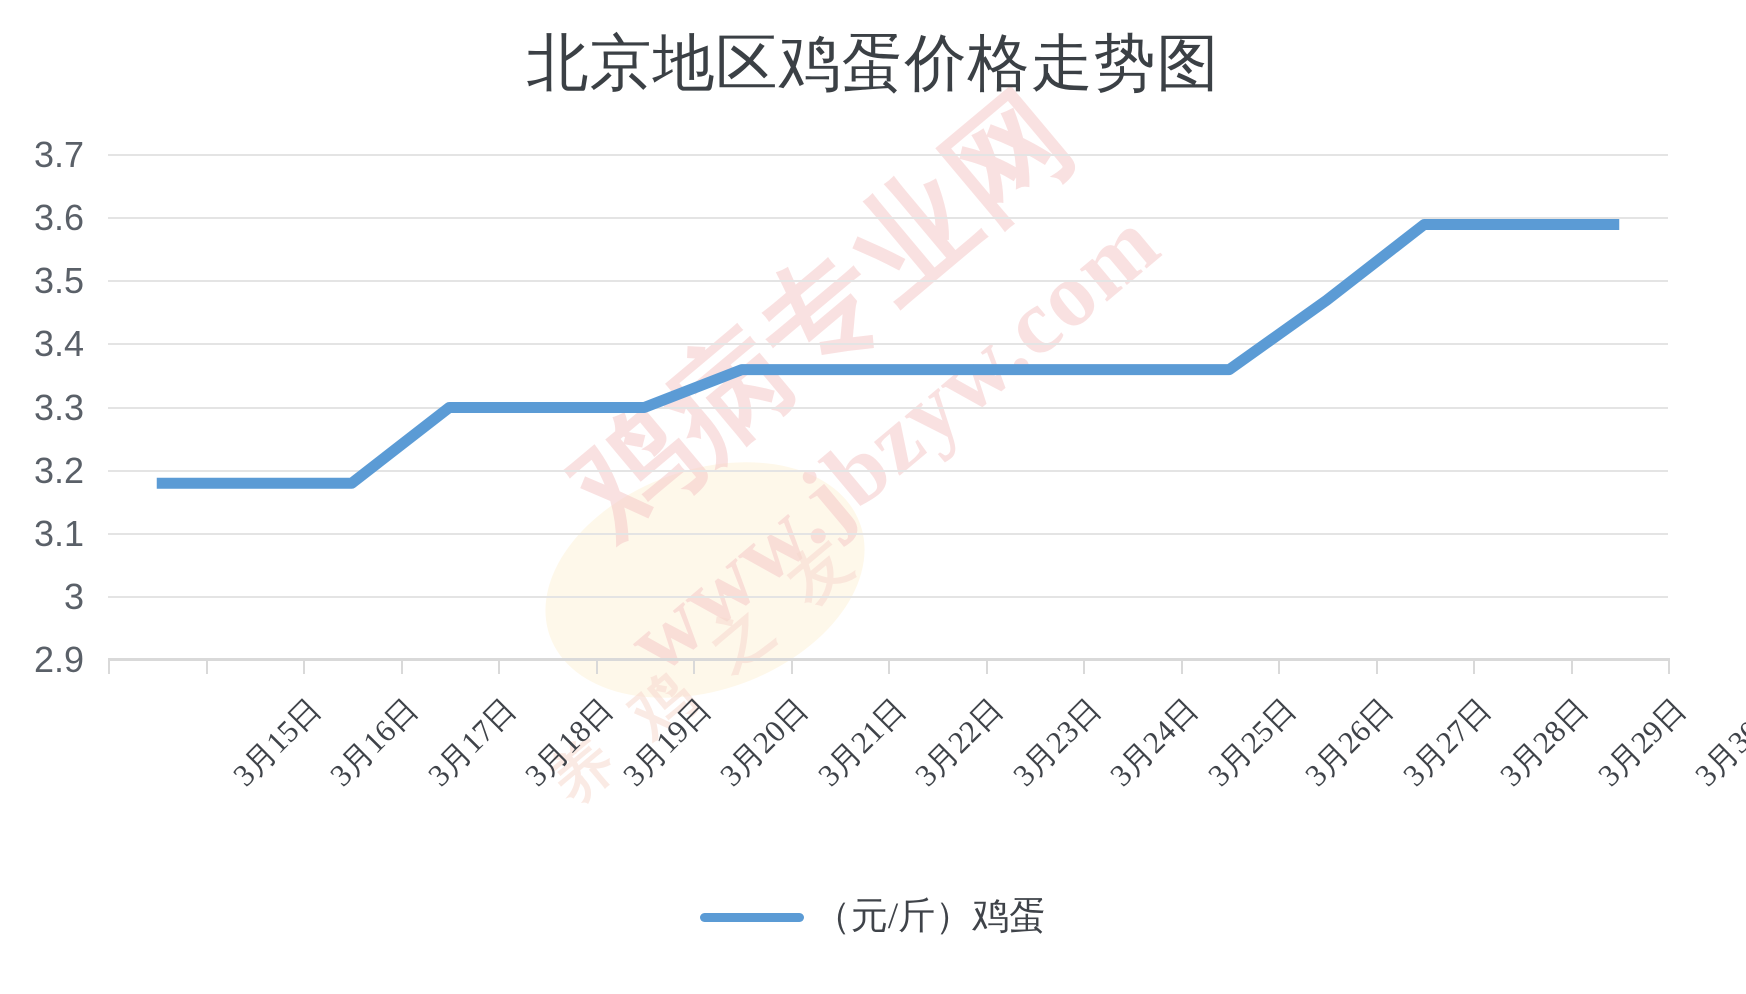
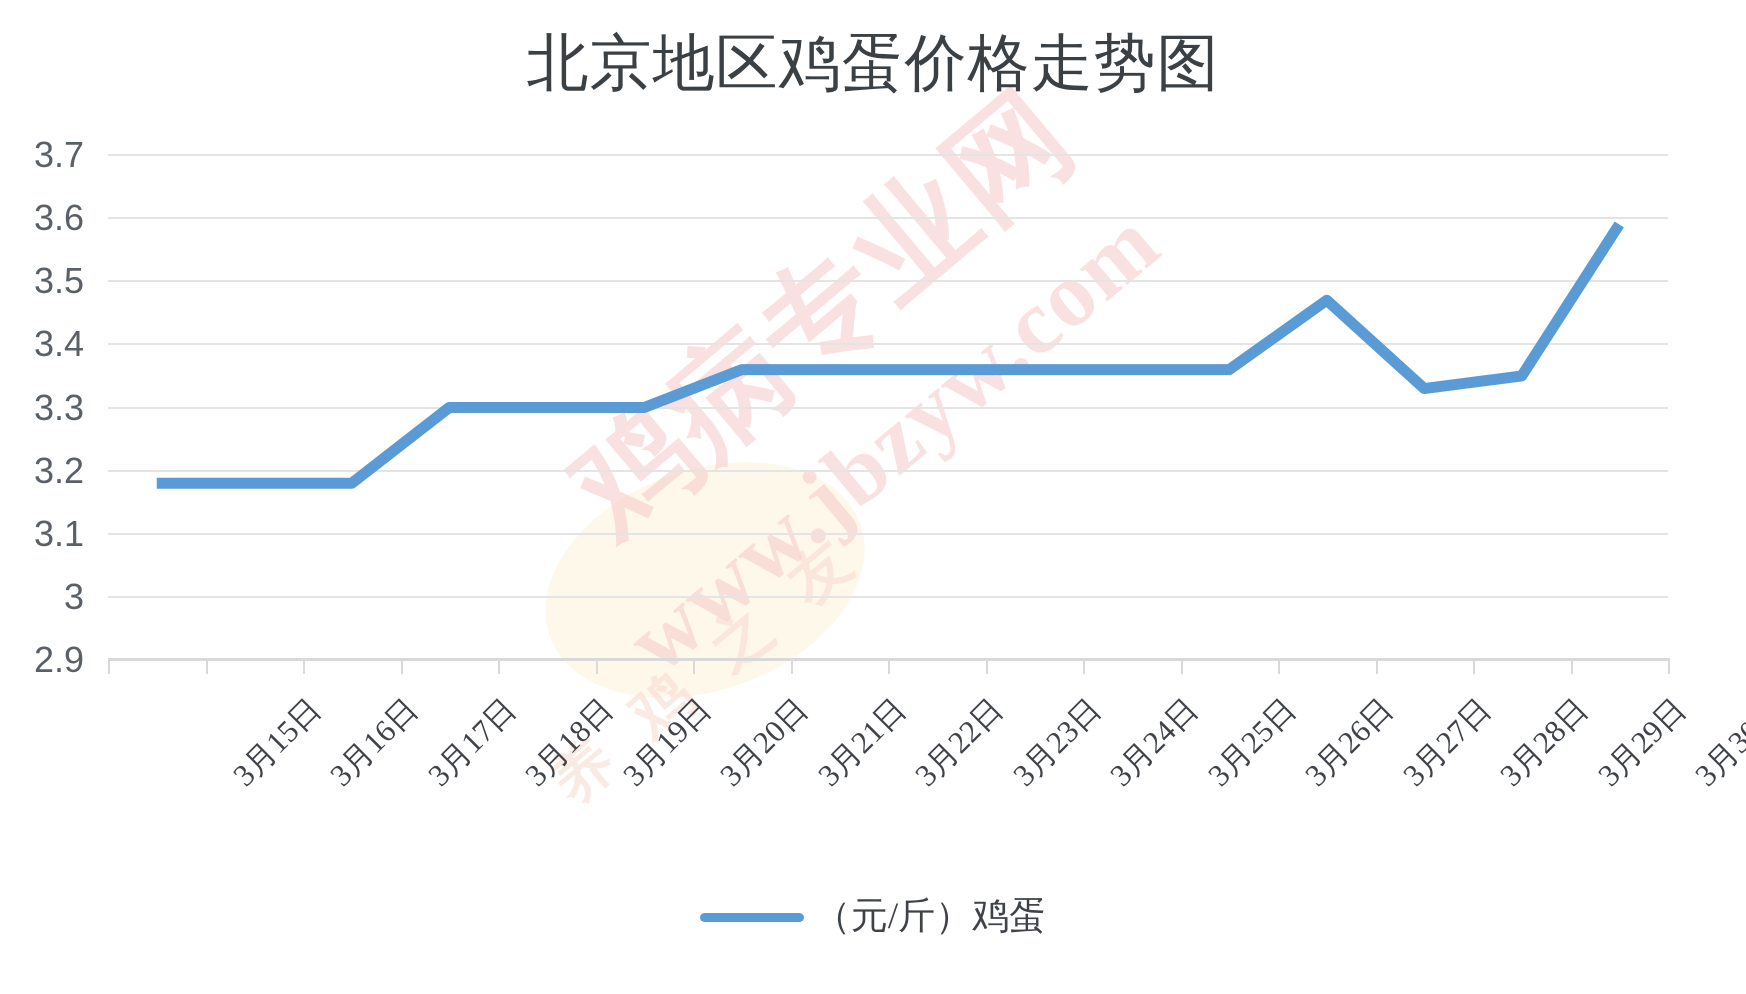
3月28日: 3.59 -> 3.33
3月29日: 3.59 -> 3.35
